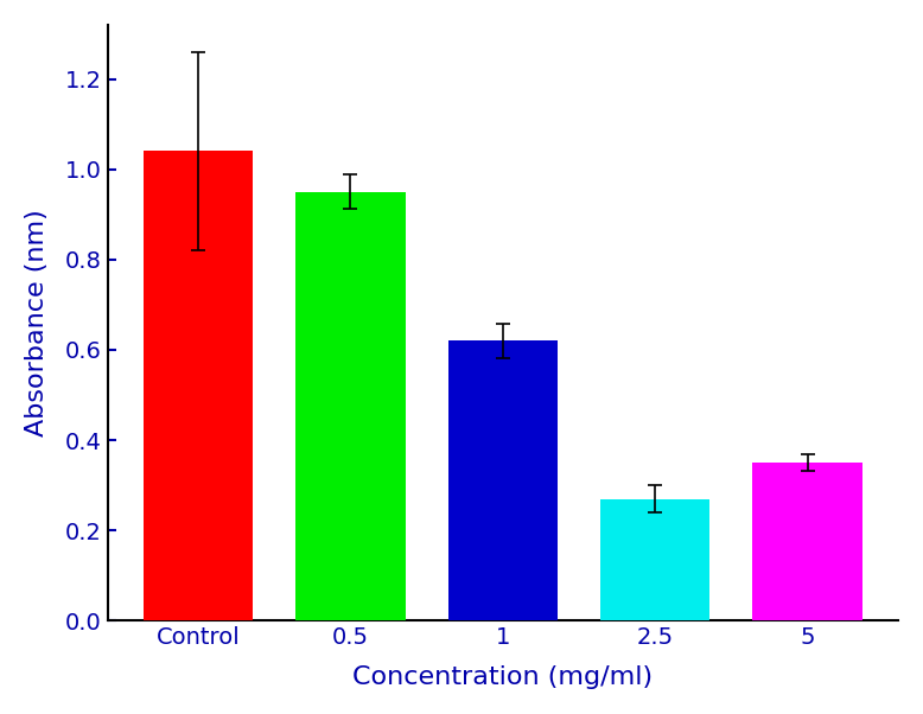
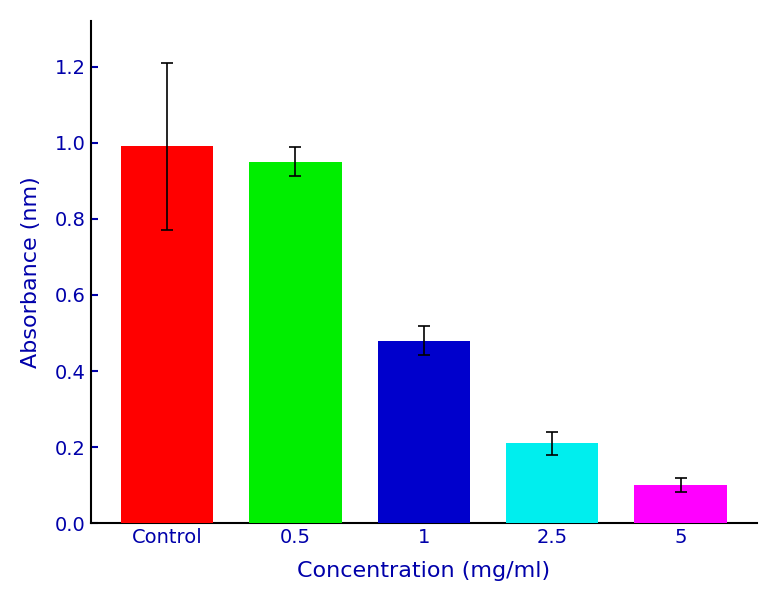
Control: 1.04 -> 0.99
1: 0.62 -> 0.48
2.5: 0.27 -> 0.21
5: 0.35 -> 0.10
